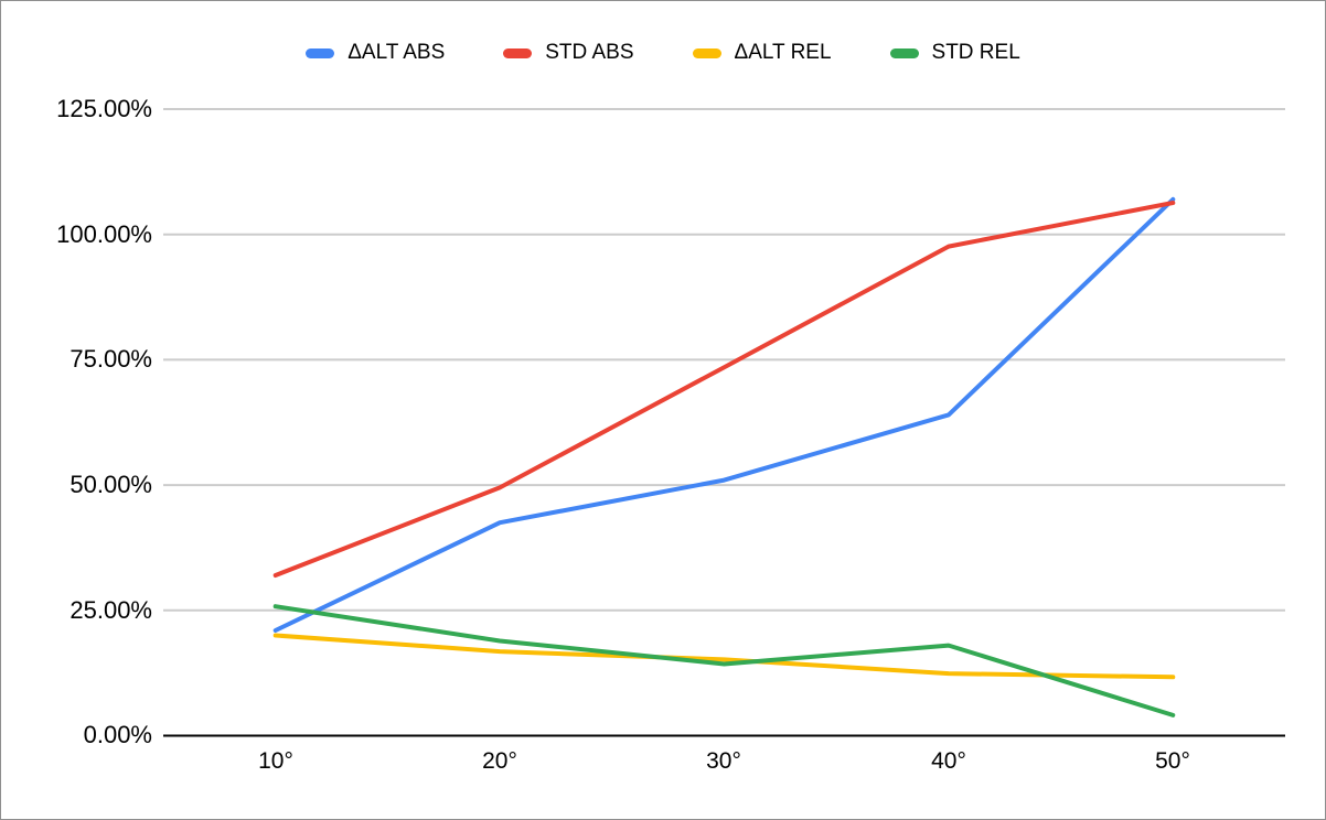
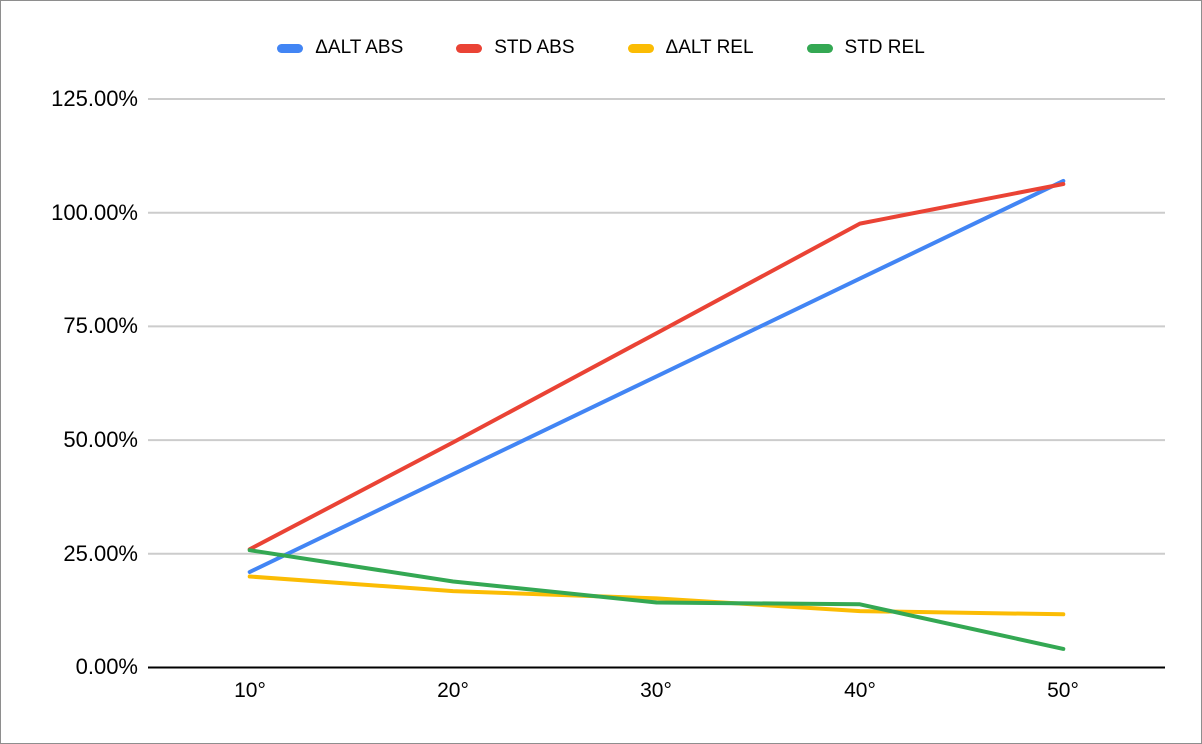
STD ABS/10°: 32% -> 26%
ΔALT ABS/30°: 51% -> 64%
ΔALT ABS/40°: 64% -> 86%
STD REL/40°: 18% -> 14%
